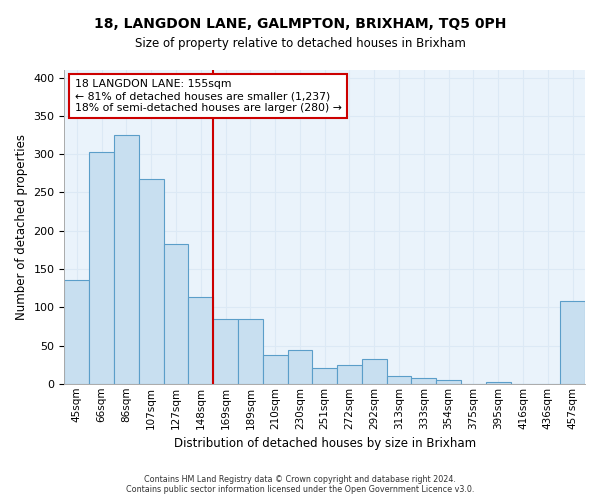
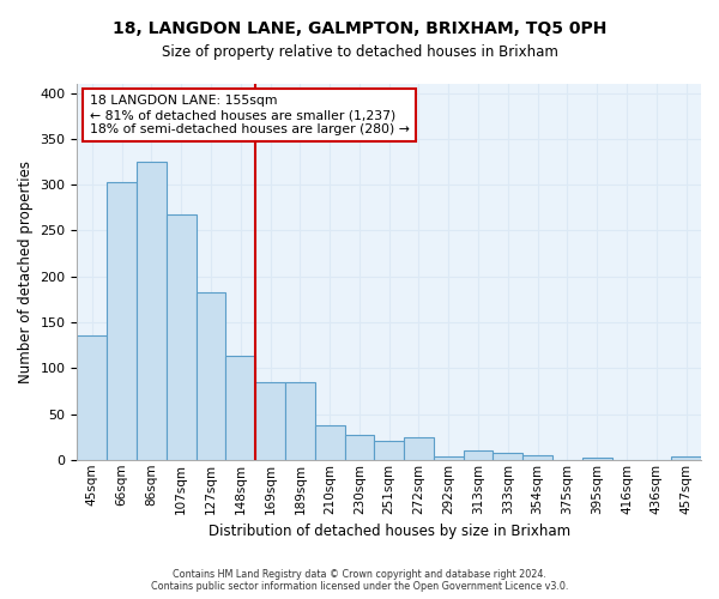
230sqm: 44 -> 27
292sqm: 32 -> 3
457sqm: 108 -> 3
